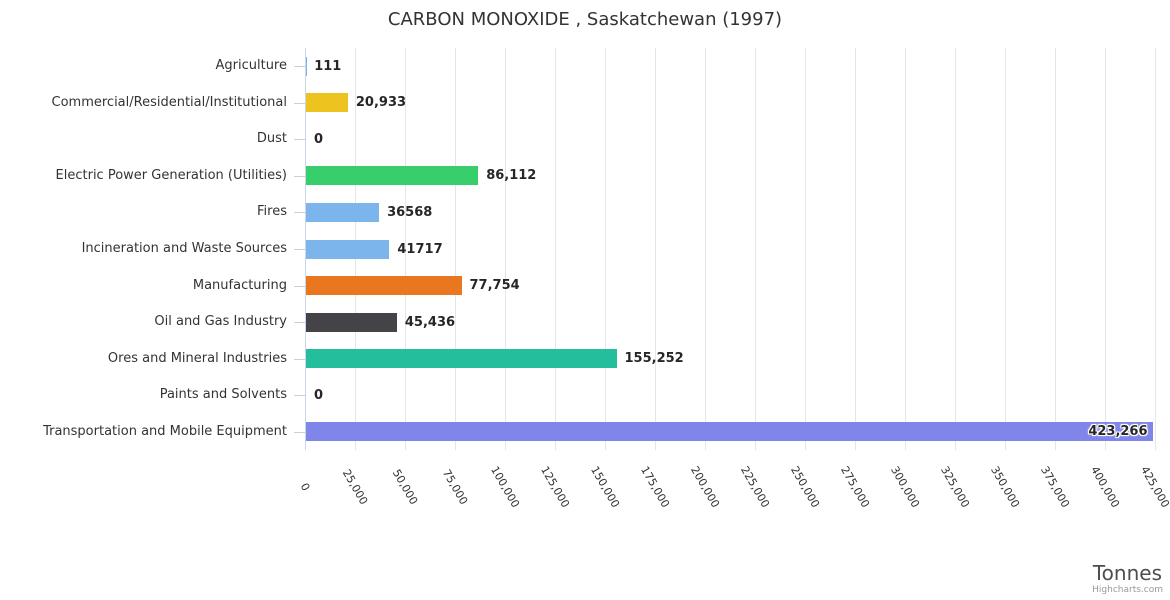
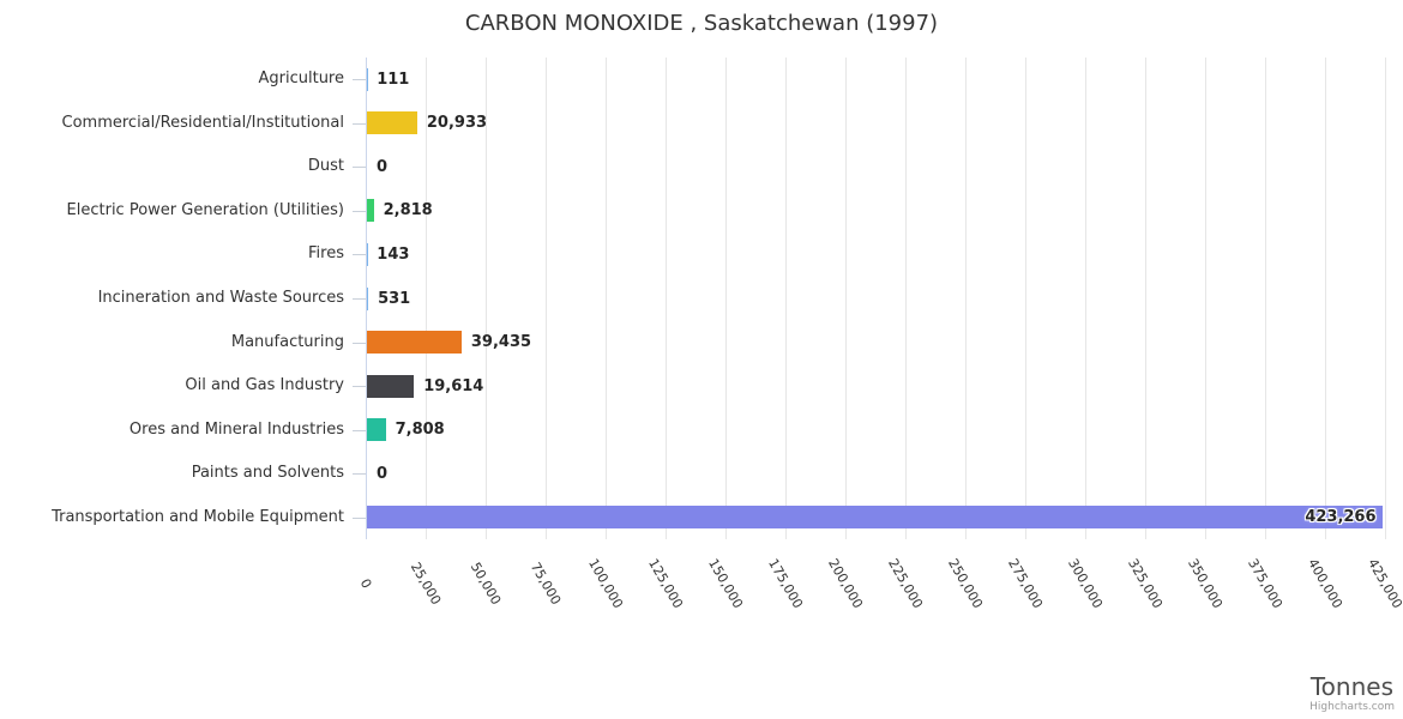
Electric Power Generation (Utilities): 86,112 -> 2,818
Fires: 36568 -> 143
Incineration and Waste Sources: 41717 -> 531
Manufacturing: 77,754 -> 39,435
Oil and Gas Industry: 45,436 -> 19,614
Ores and Mineral Industries: 155,252 -> 7,808
